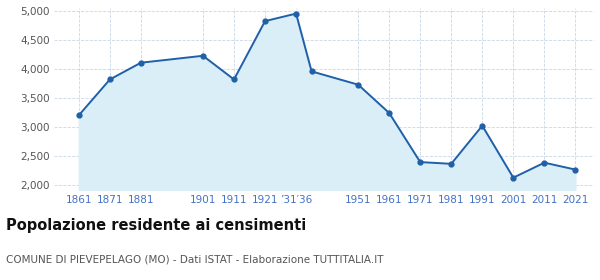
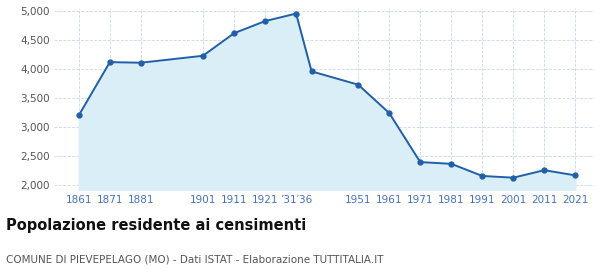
1871: 3,820 -> 4,120
1911: 3,820 -> 4,620
1991: 3,020 -> 2,150
2011: 2,380 -> 2,250
2021: 2,260 -> 2,160
